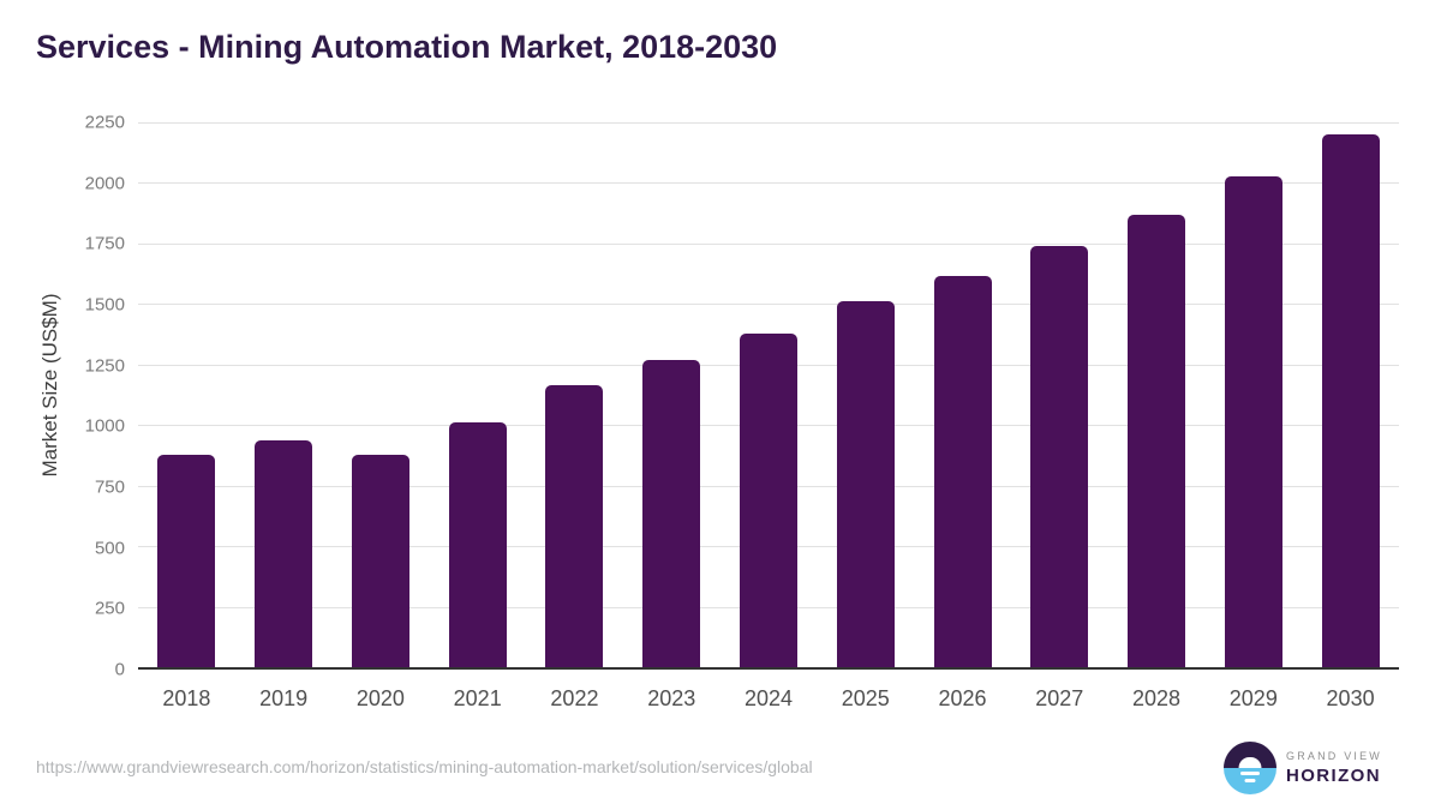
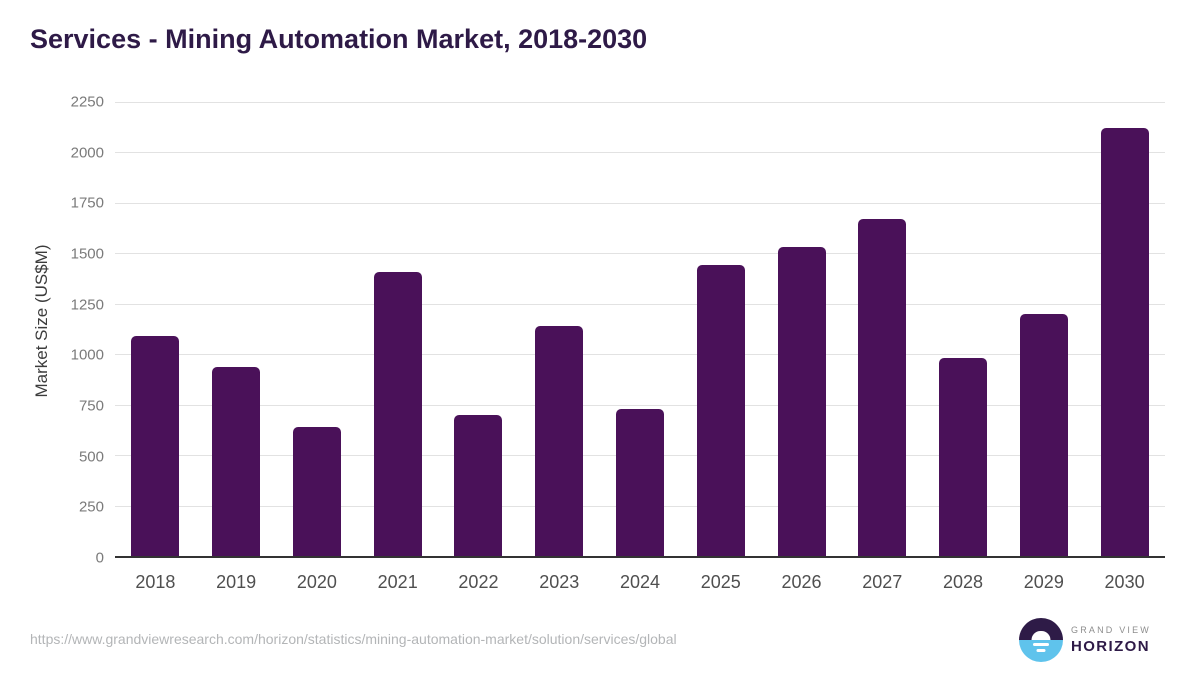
2018: 880 -> 1090
2020: 880 -> 640
2021: 1010 -> 1410
2022: 1160 -> 700
2023: 1270 -> 1140
2024: 1380 -> 730
2025: 1510 -> 1440
2026: 1620 -> 1530
2027: 1740 -> 1670
2028: 1870 -> 980
2029: 2020 -> 1200
2030: 2200 -> 2120
